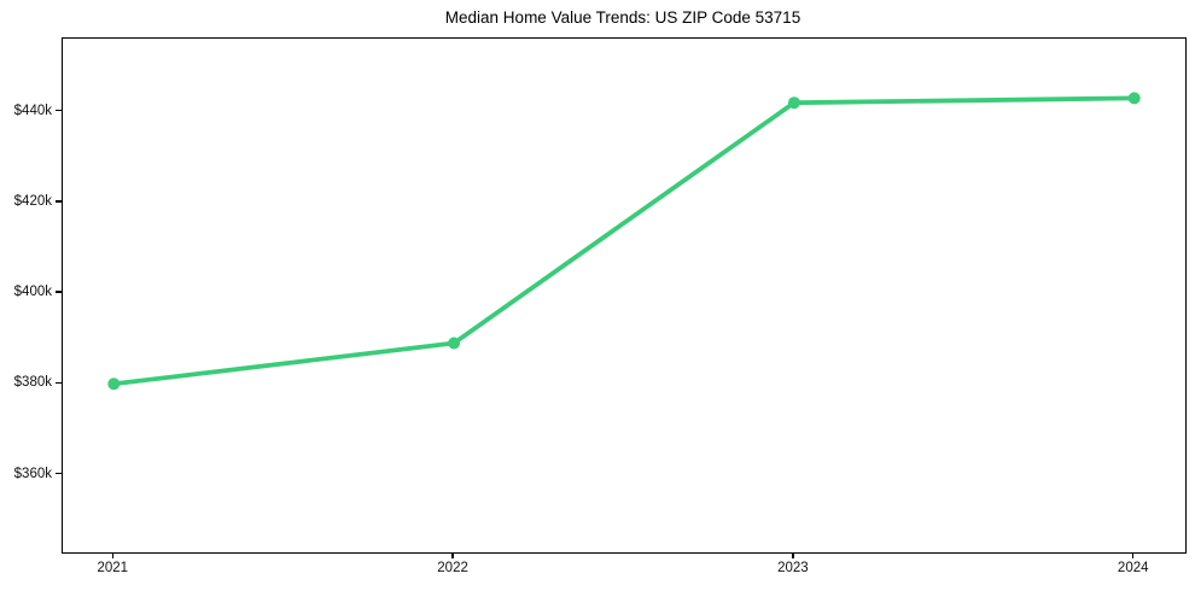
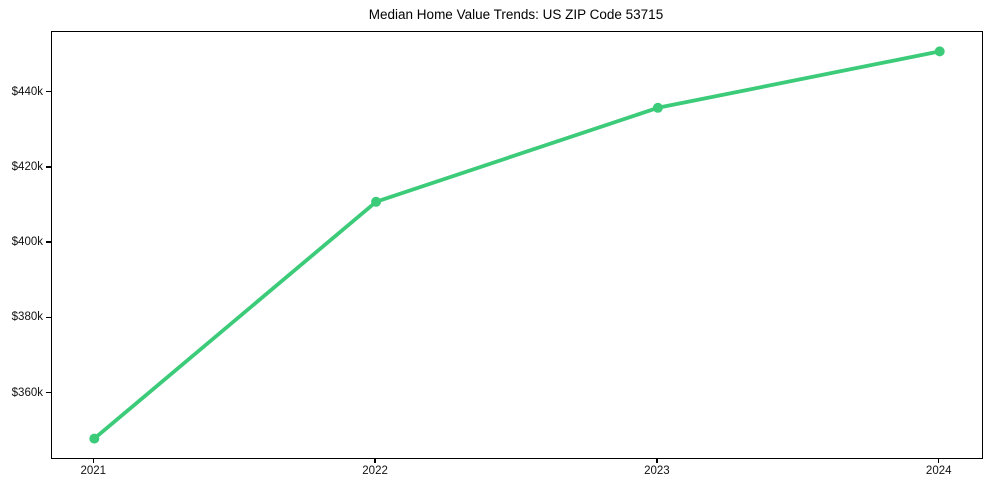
2021: $380k -> $348k
2022: $389k -> $411k
2023: $442k -> $436k
2024: $443k -> $451k
